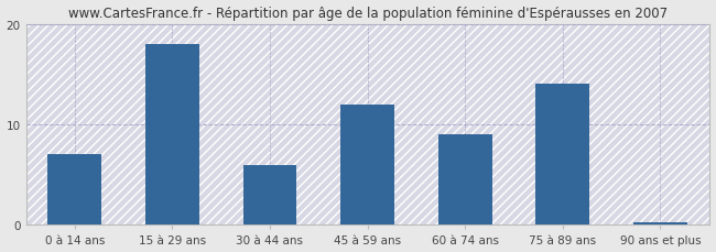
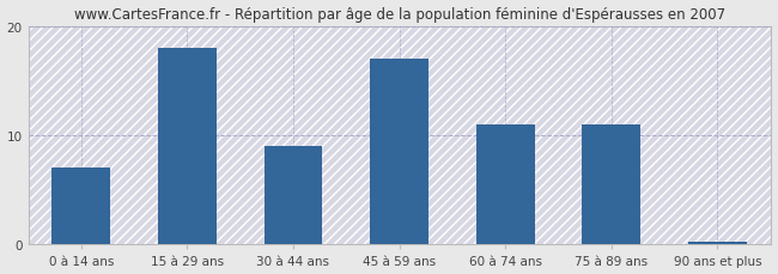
30 à 44 ans: 6.0 -> 9.0
45 à 59 ans: 12.0 -> 17.0
60 à 74 ans: 9.0 -> 11.0
75 à 89 ans: 14.0 -> 11.0
